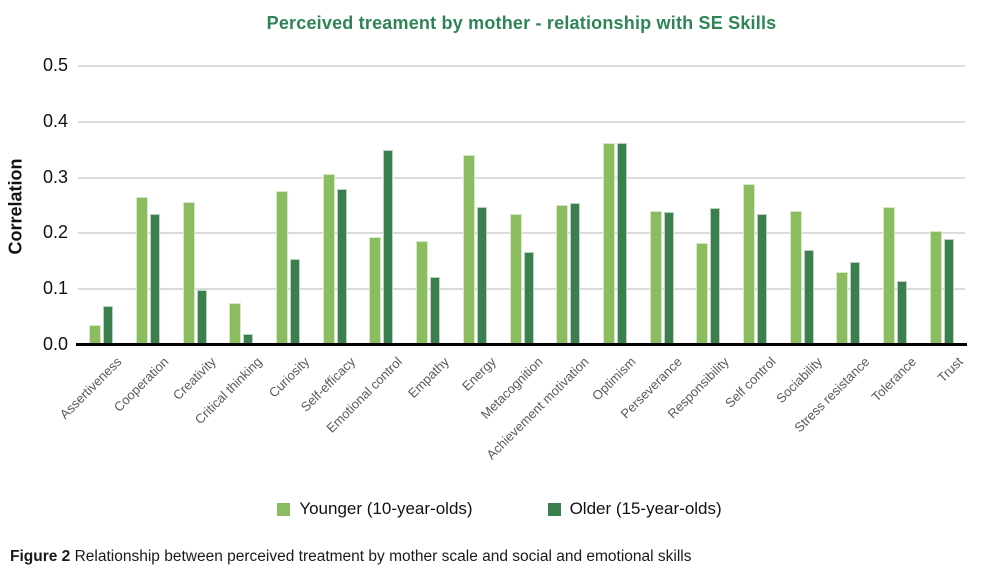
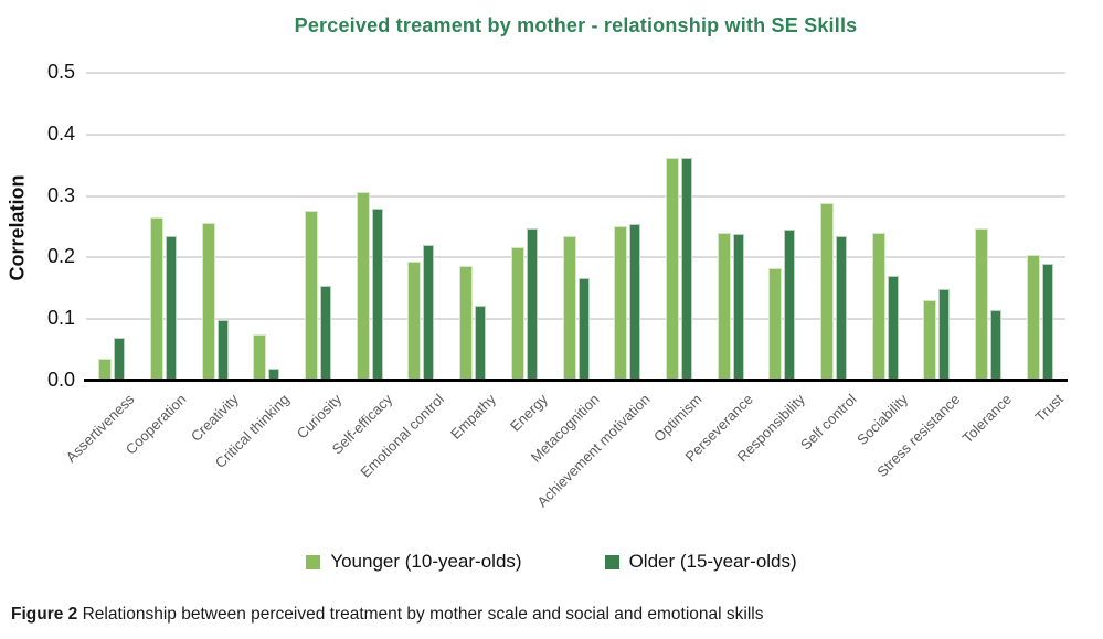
Older (15-year-olds)/Emotional control: 0.35 -> 0.22
Younger (10-year-olds)/Energy: 0.34 -> 0.22
